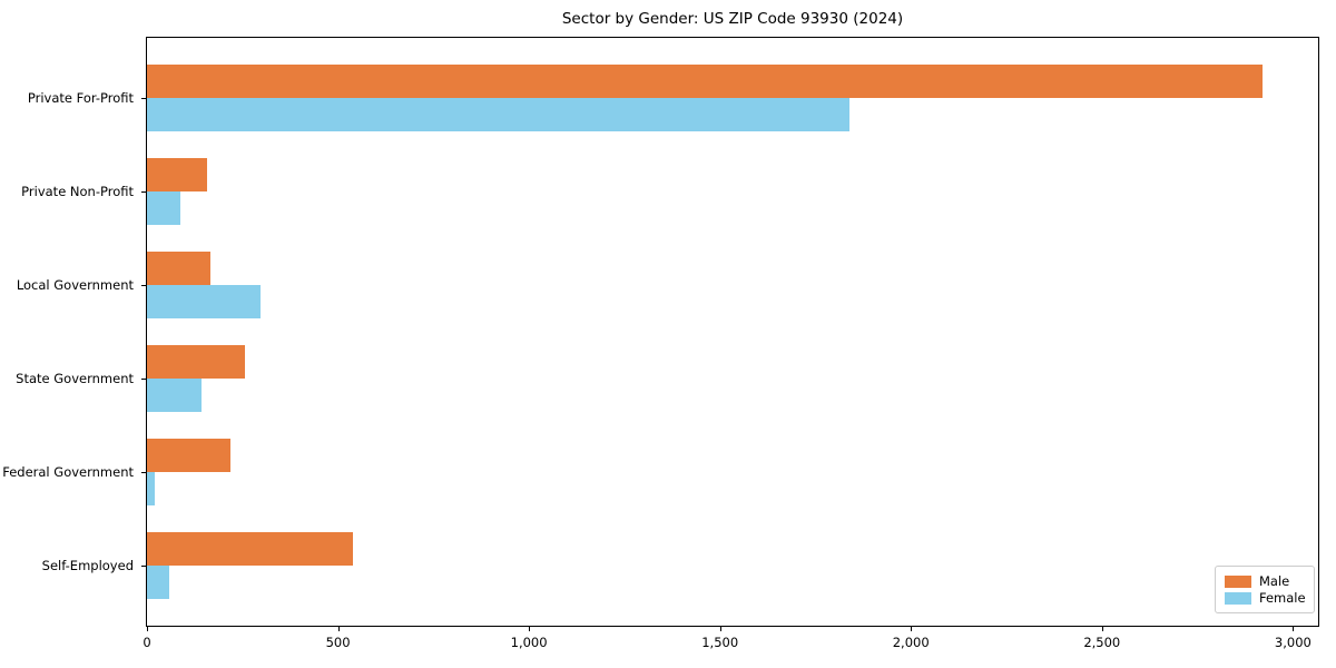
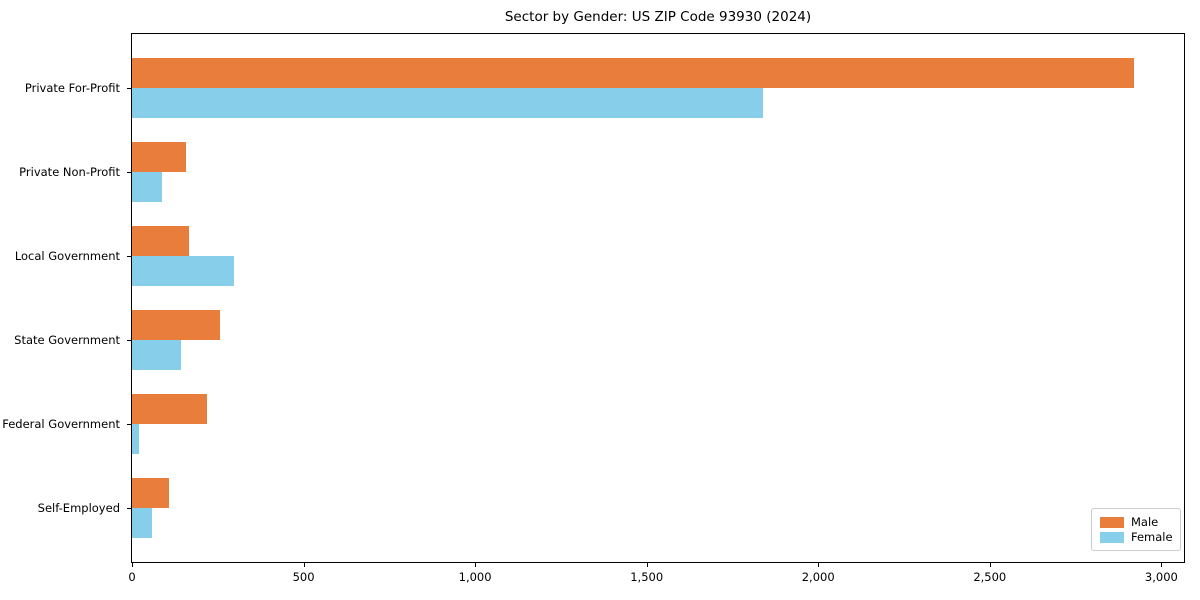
Male/Self-Employed: 540 -> 110
